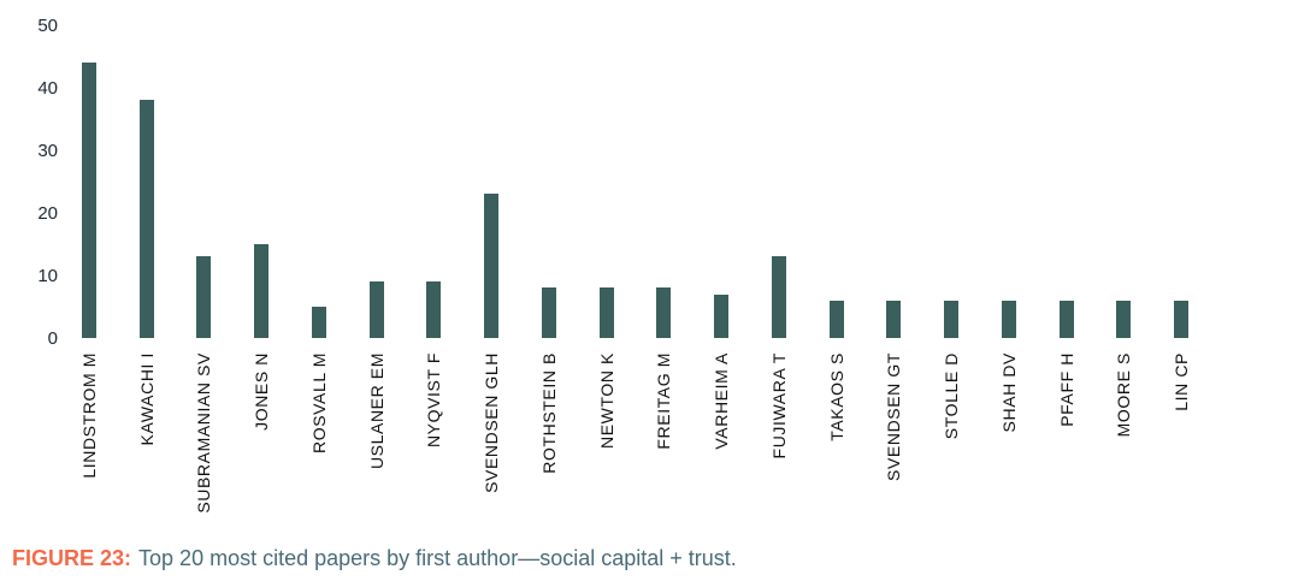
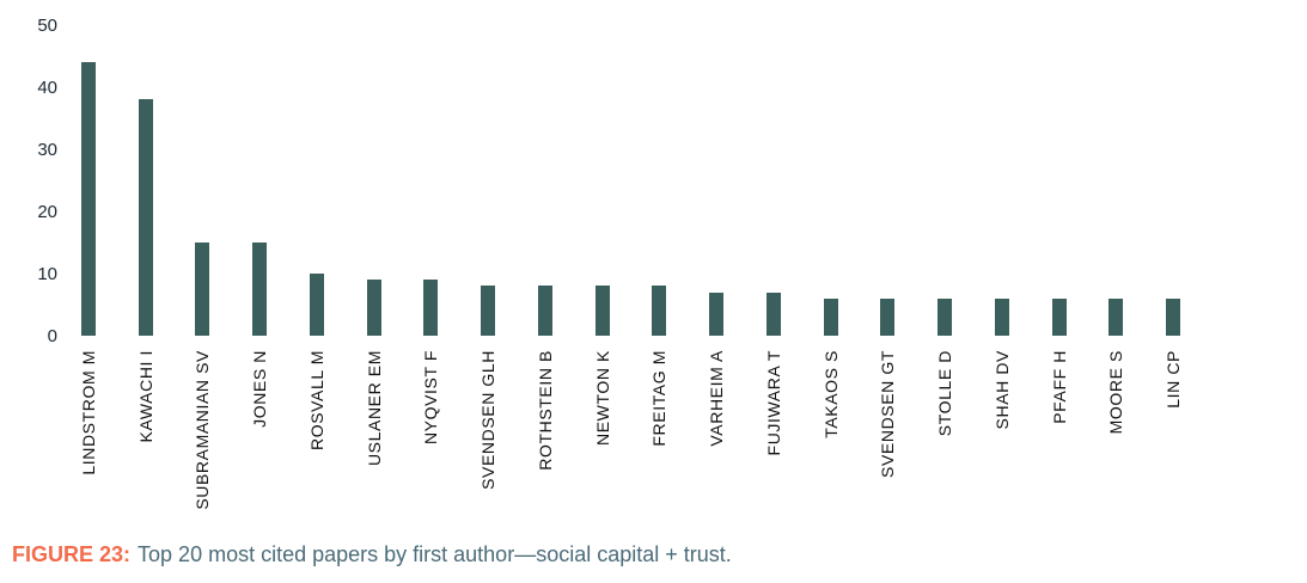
SUBRAMANIAN SV: 13 -> 15
ROSVALL M: 5 -> 10
SVENDSEN GLH: 23 -> 8
FUJIWARA T: 13 -> 7
